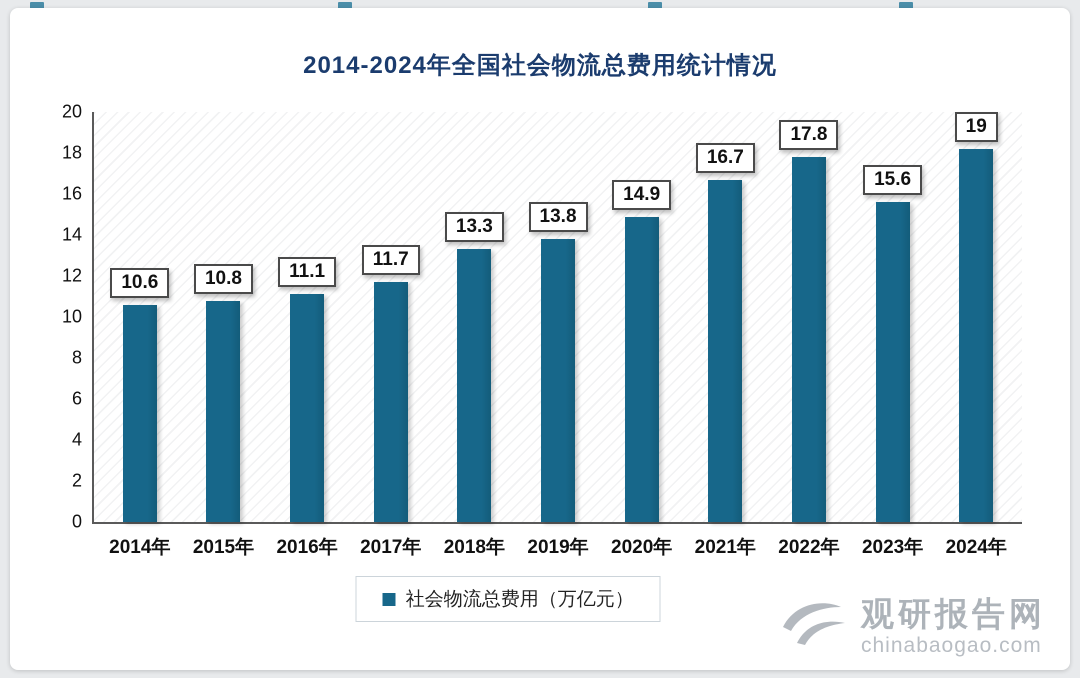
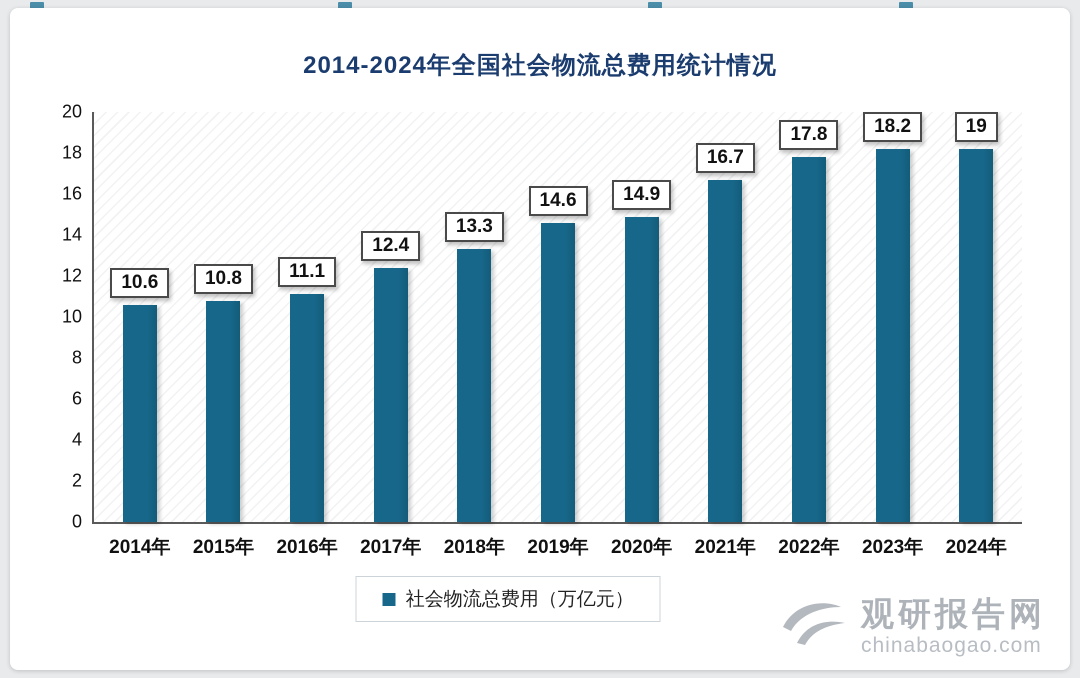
2017年: 11.7 -> 12.4
2019年: 13.8 -> 14.6
2023年: 15.6 -> 18.2
